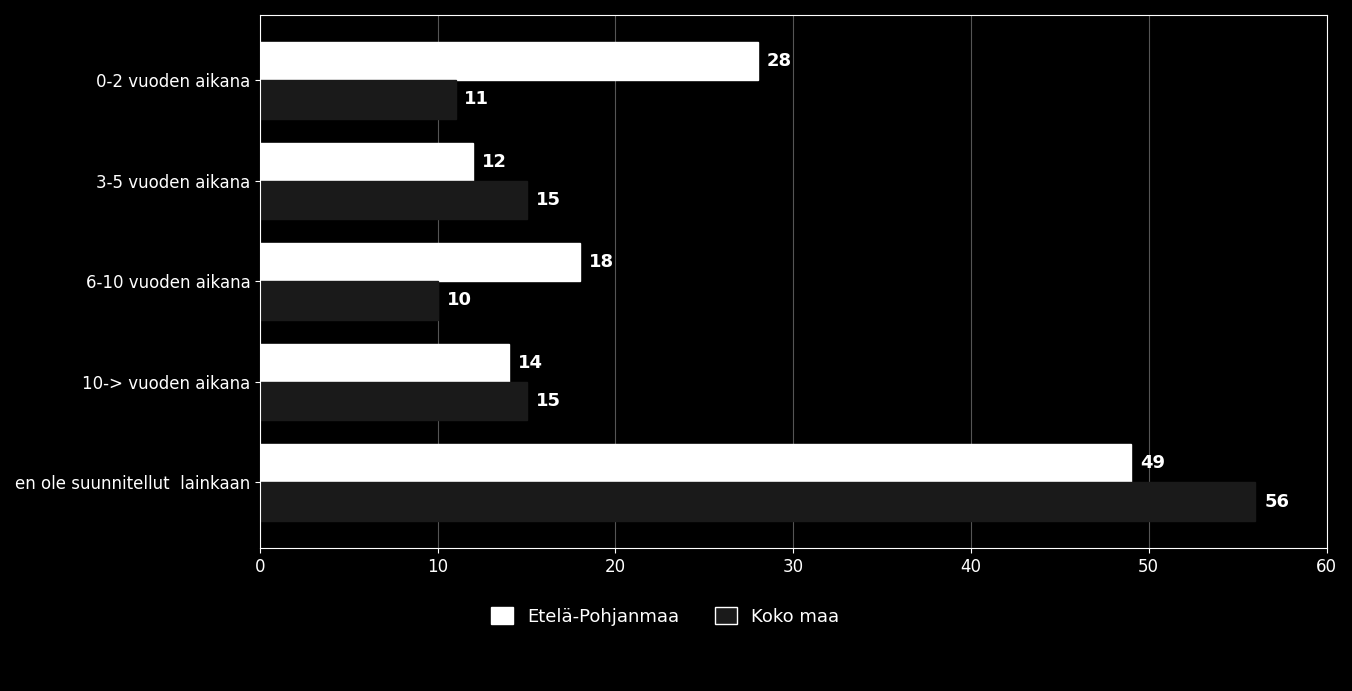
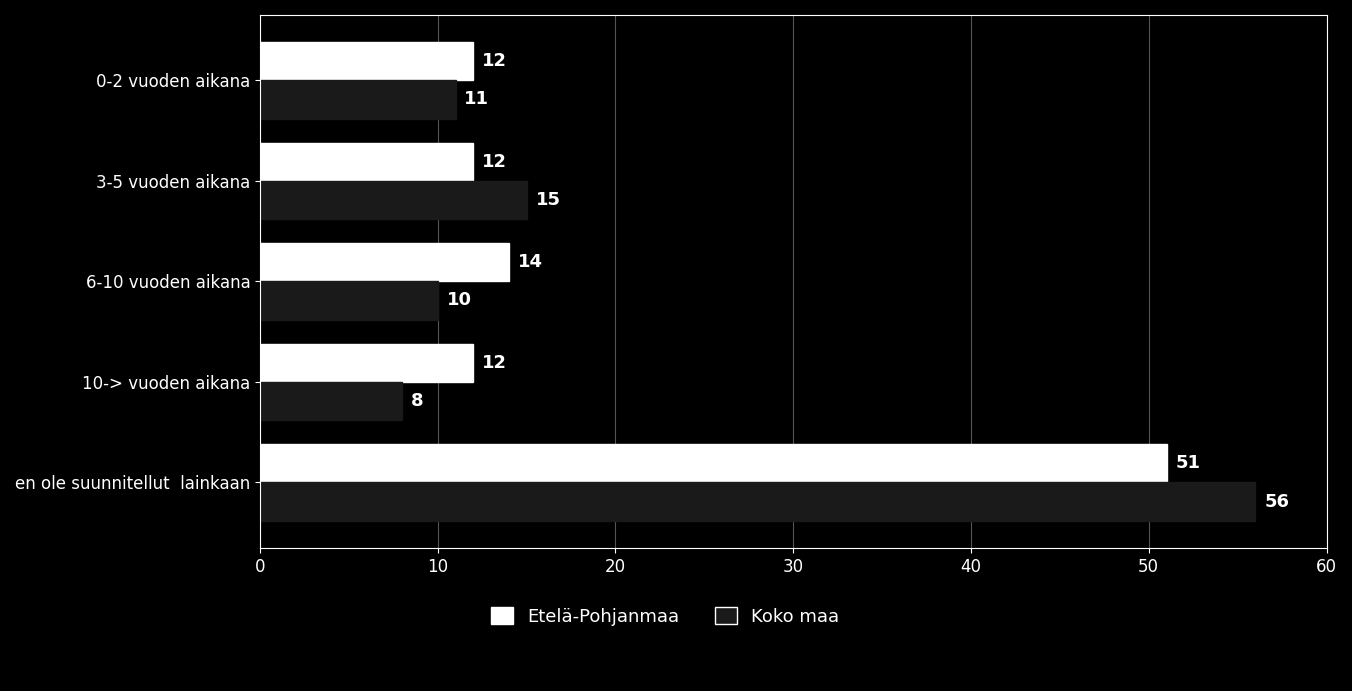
Etelä-Pohjanmaa/0-2 vuoden aikana: 28 -> 12
Etelä-Pohjanmaa/6-10 vuoden aikana: 18 -> 14
Etelä-Pohjanmaa/10-> vuoden aikana: 14 -> 12
Koko maa/10-> vuoden aikana: 15 -> 8
Etelä-Pohjanmaa/en ole suunnitellut lainkaan: 49 -> 51
